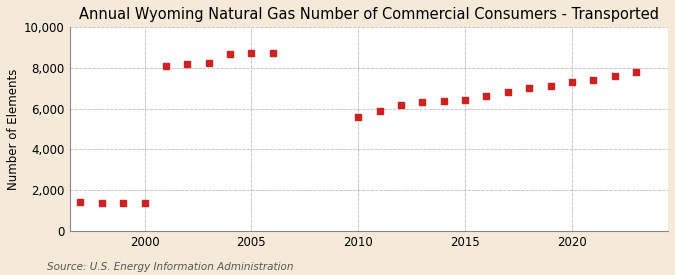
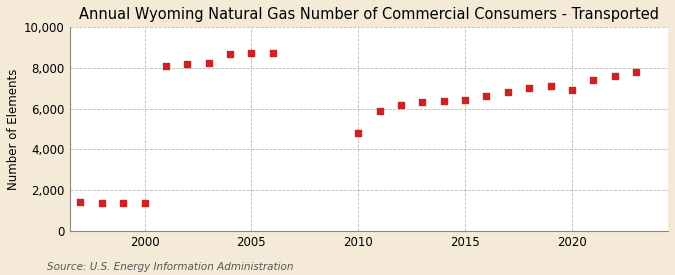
2010: 5,600 -> 4,800
2020: 7,300 -> 6,900
